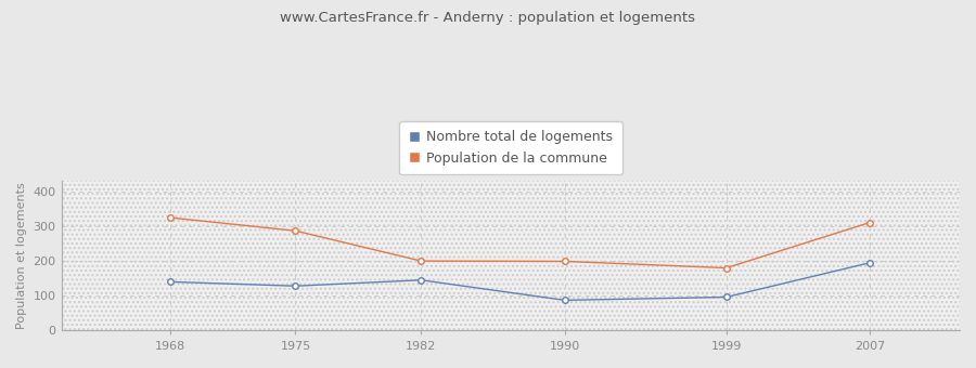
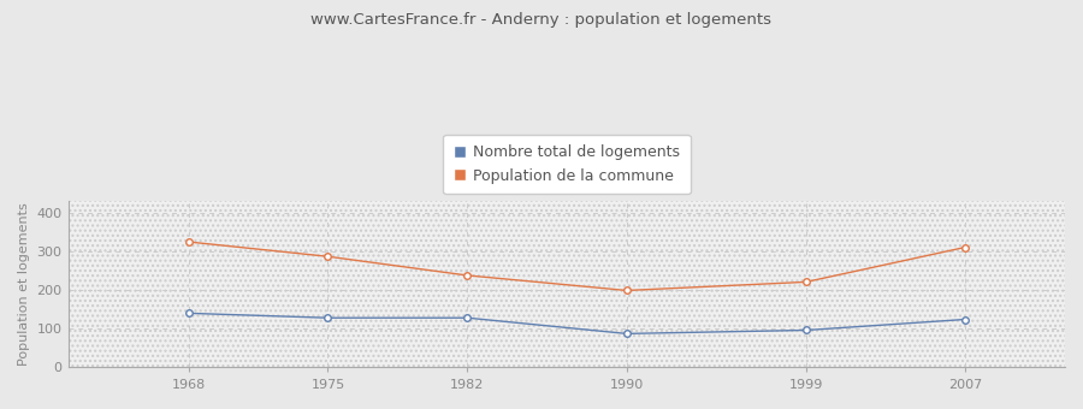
Nombre total de logements/1982: 145 -> 128
Population de la commune/1982: 200 -> 238
Population de la commune/1999: 180 -> 221
Nombre total de logements/2007: 195 -> 124
